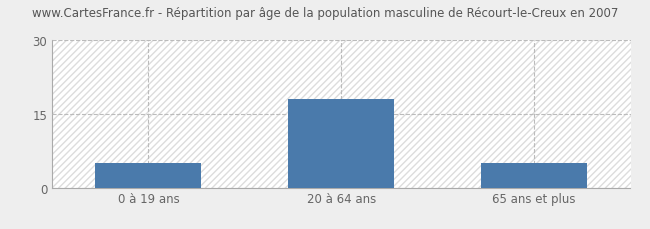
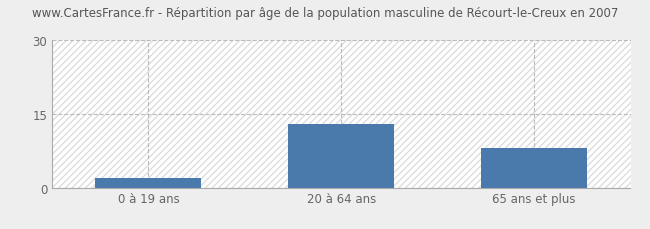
0 à 19 ans: 5 -> 2
20 à 64 ans: 18 -> 13
65 ans et plus: 5 -> 8
